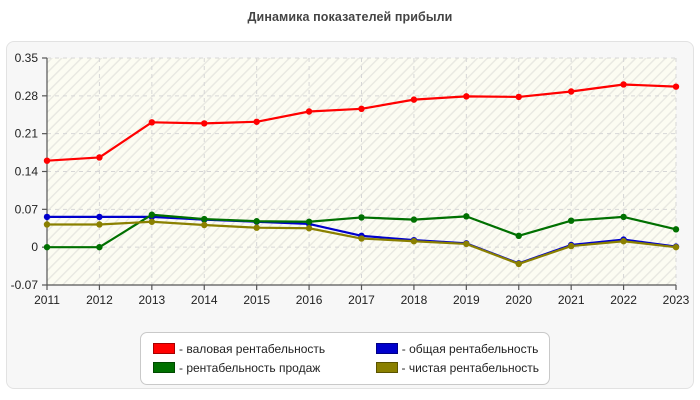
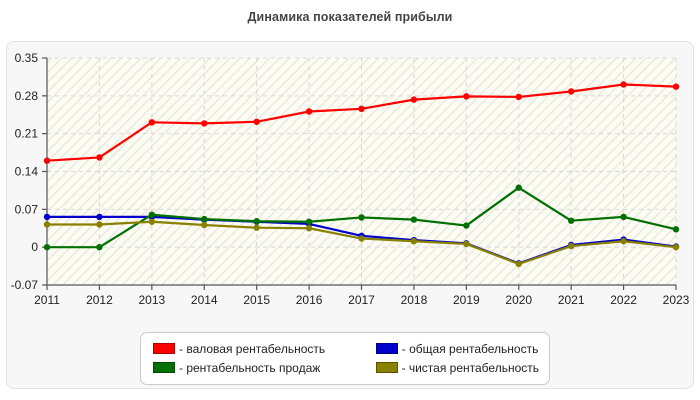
- рентабельность продаж/2019: 0.06 -> 0.04
- рентабельность продаж/2020: 0.02 -> 0.11
